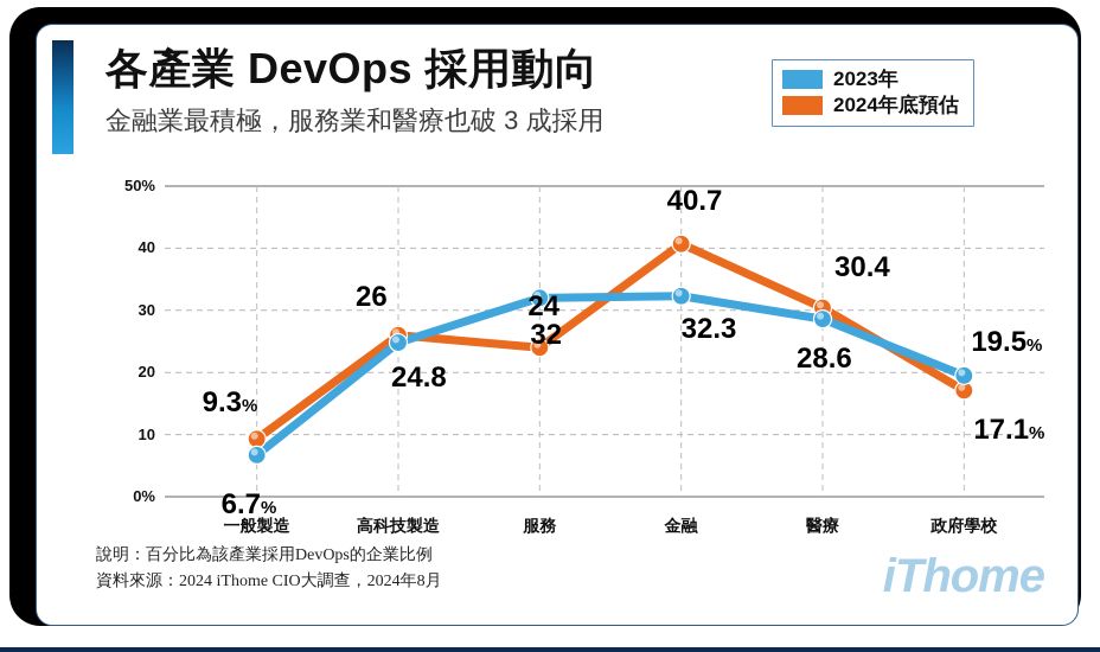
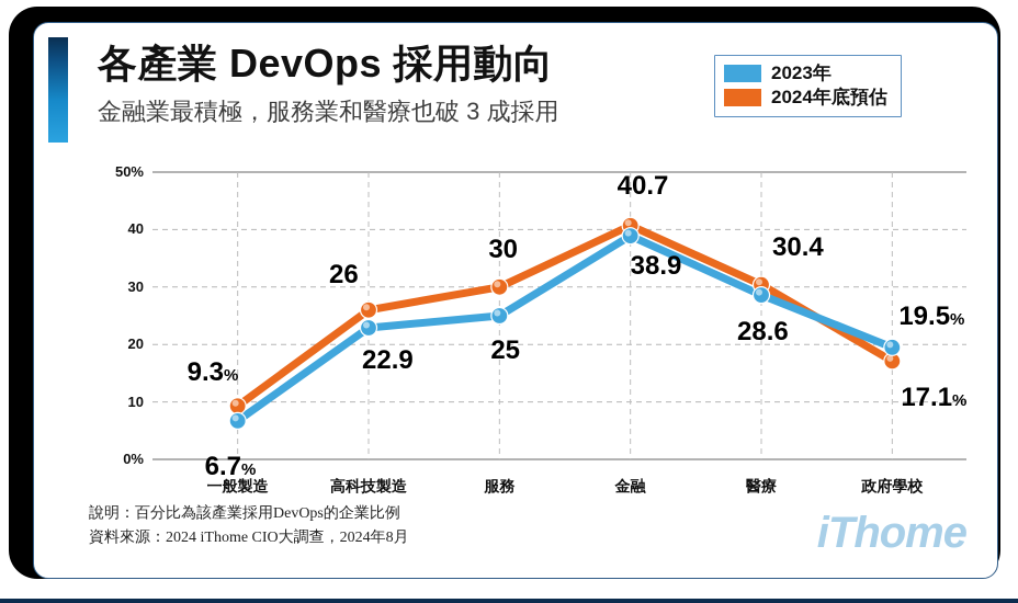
2023年/高科技製造: 24.8 -> 22.9
2023年/服務: 32 -> 25
2024年底預估/服務: 24 -> 30
2023年/金融: 32.3 -> 38.9
